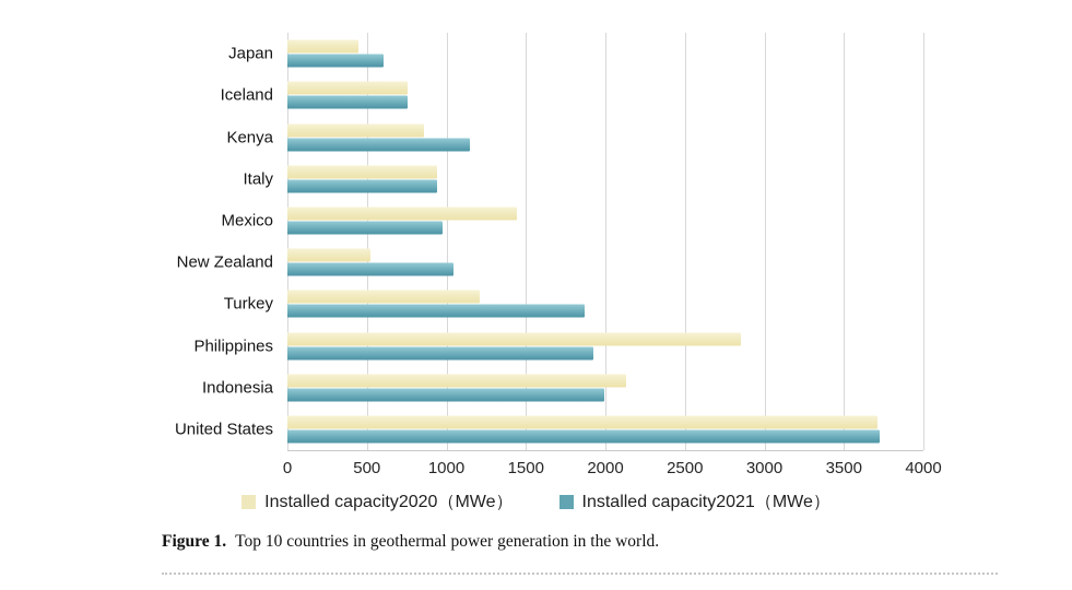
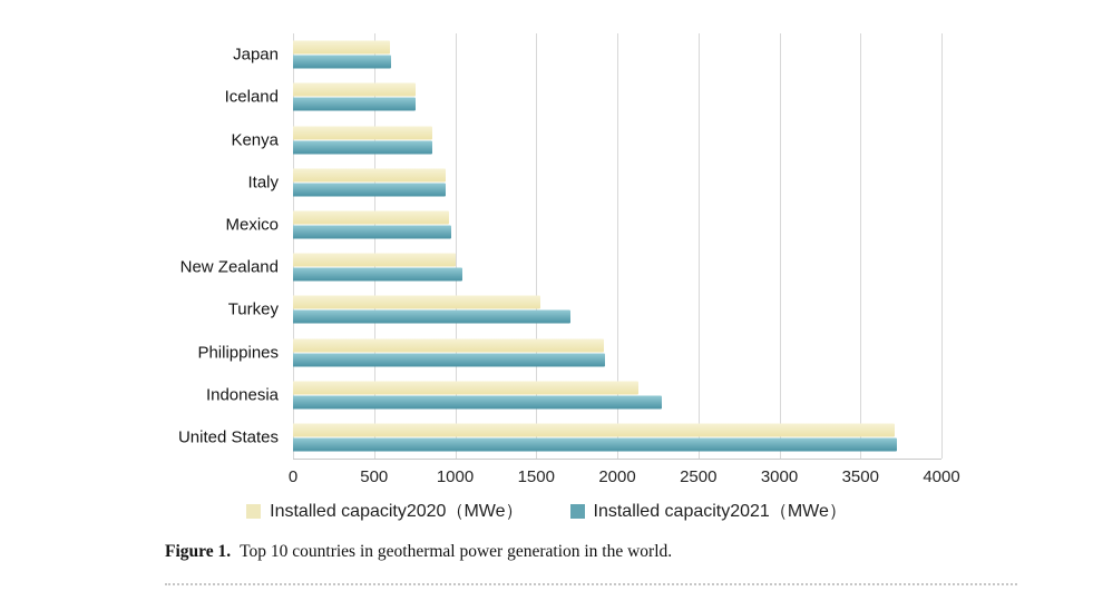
Installed capacity2020（MWe）/Japan: 450 -> 600
Installed capacity2021（MWe）/Kenya: 1150 -> 860
Installed capacity2020（MWe）/Mexico: 1440 -> 960
Installed capacity2020（MWe）/New Zealand: 520 -> 1000
Installed capacity2020（MWe）/Turkey: 1210 -> 1530
Installed capacity2021（MWe）/Turkey: 1870 -> 1710
Installed capacity2020（MWe）/Philippines: 2850 -> 1920
Installed capacity2021（MWe）/Indonesia: 1990 -> 2280
